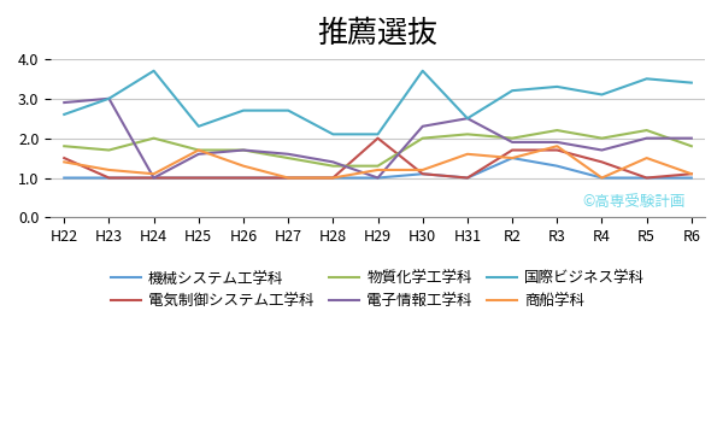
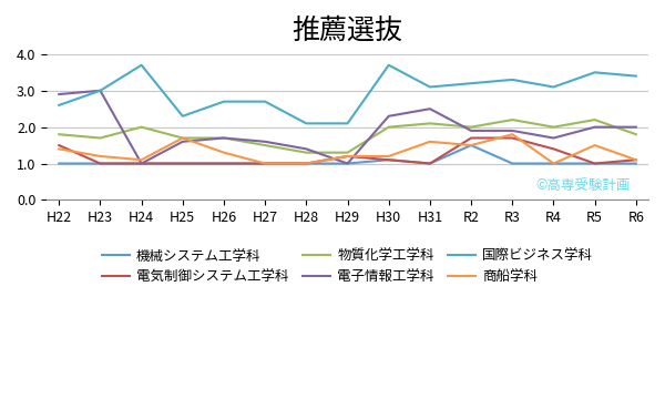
電気制御システム工学科/H29: 2.0 -> 1.2
国際ビジネス学科/H31: 2.5 -> 3.1
機械システム工学科/R3: 1.3 -> 1.0
